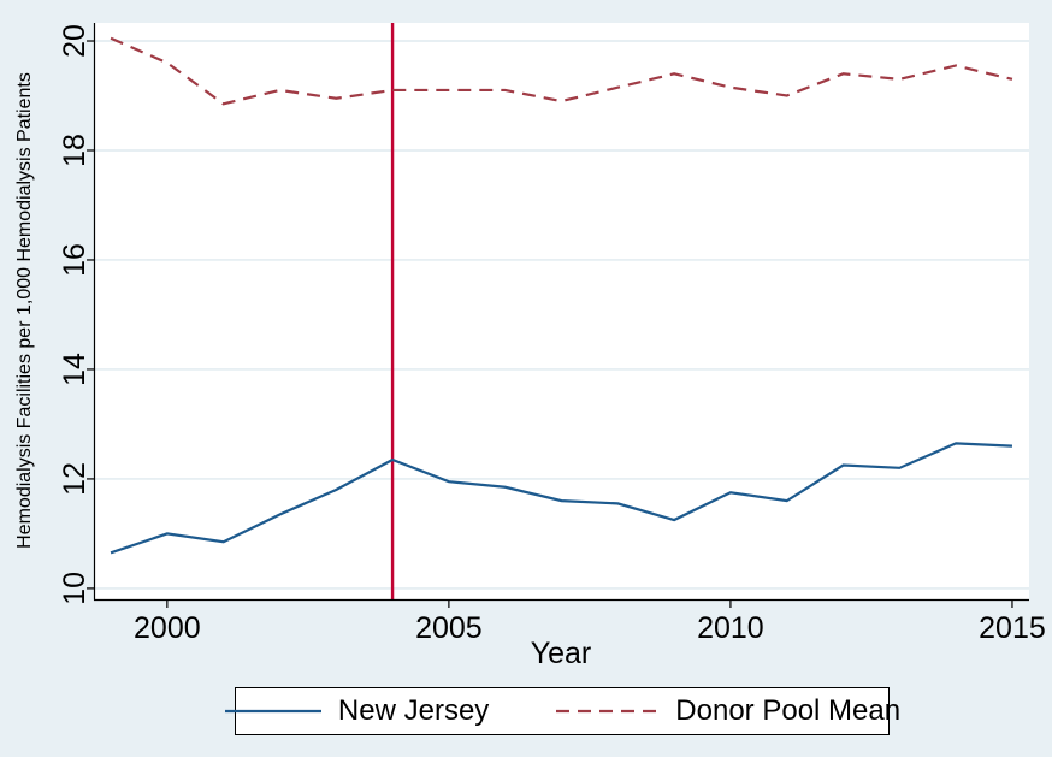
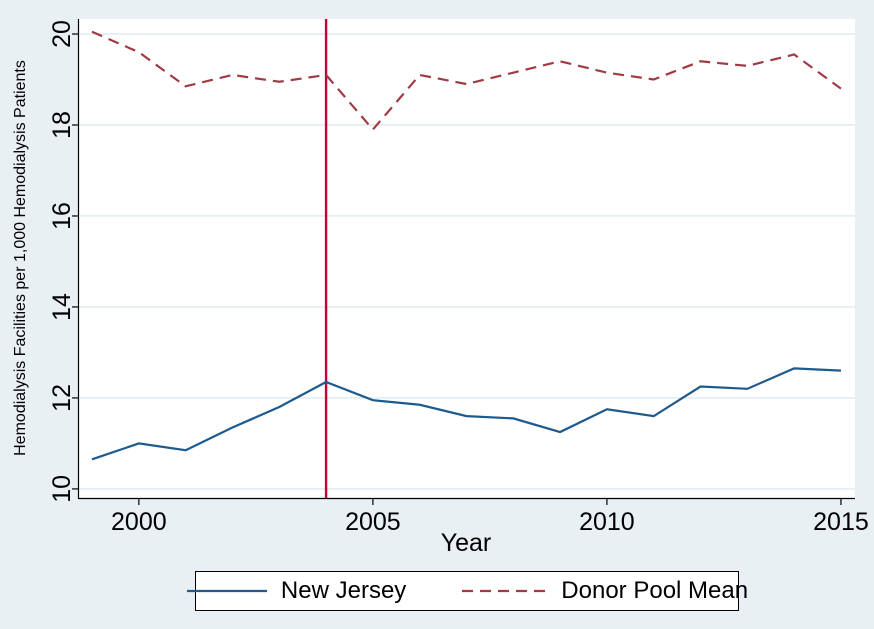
Donor Pool Mean/2005: 19.1 -> 17.9
Donor Pool Mean/2015: 19.3 -> 18.8
